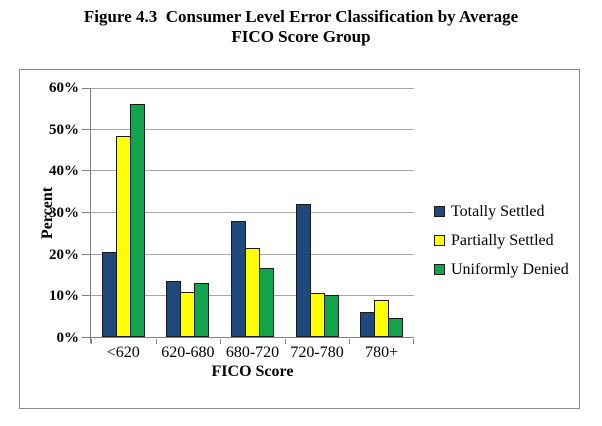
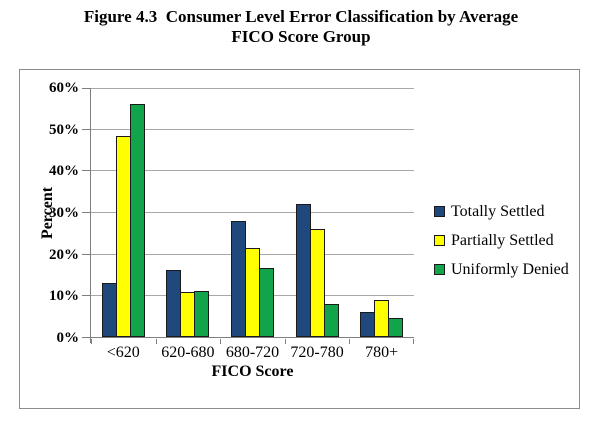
Totally Settled/<620: 20% -> 13%
Totally Settled/620-680: 13% -> 16%
Uniformly Denied/620-680: 13% -> 11%
Partially Settled/720-780: 11% -> 26%
Uniformly Denied/720-780: 10% -> 8%
